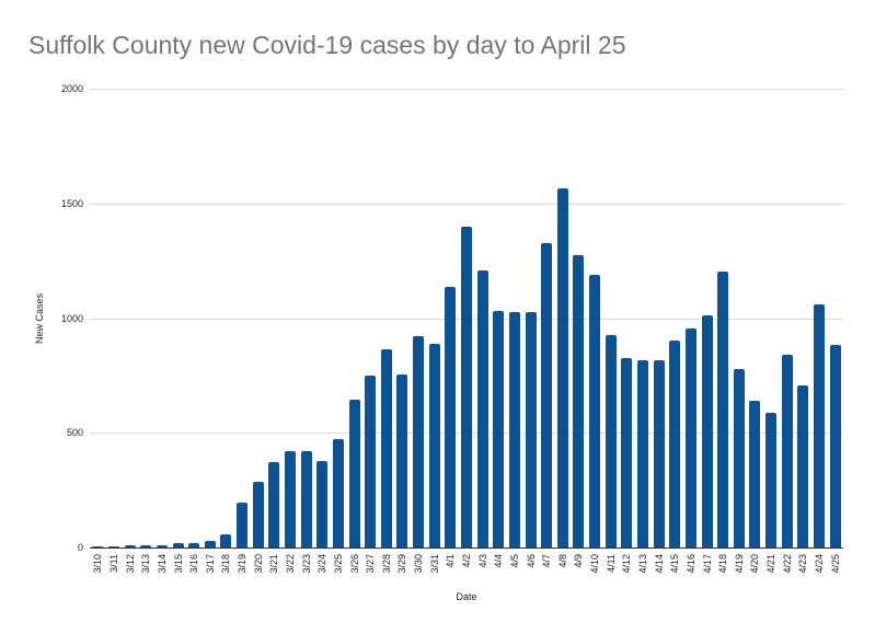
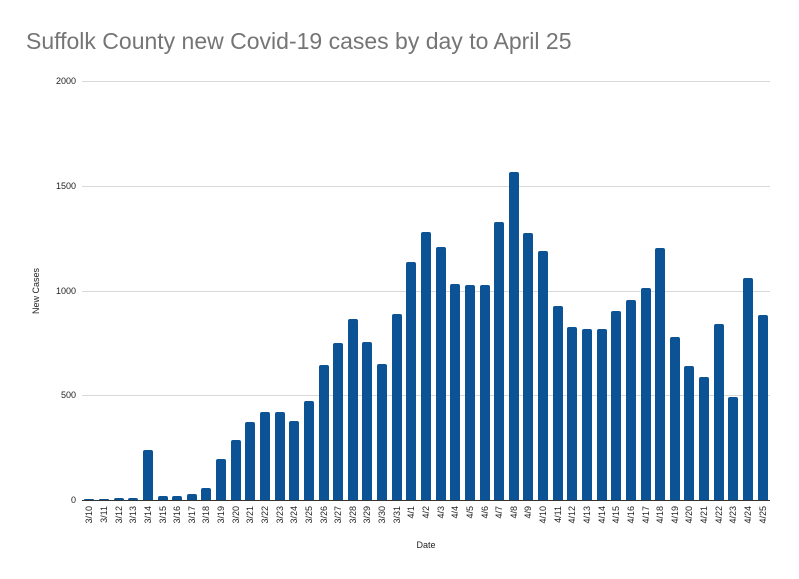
3/14: 10 -> 240
3/30: 920 -> 650
4/2: 1400 -> 1280
4/23: 700 -> 490
